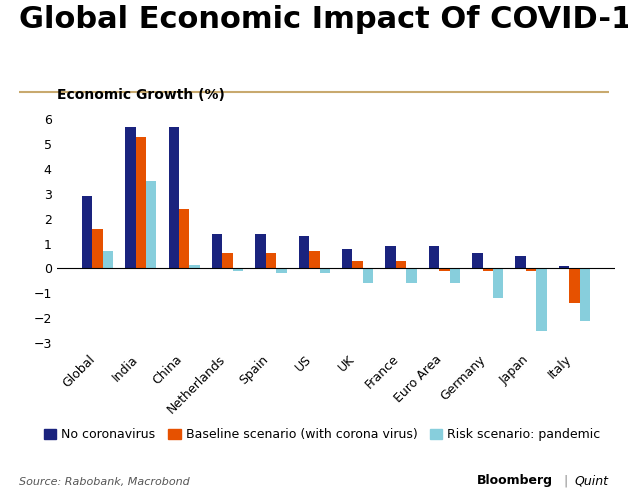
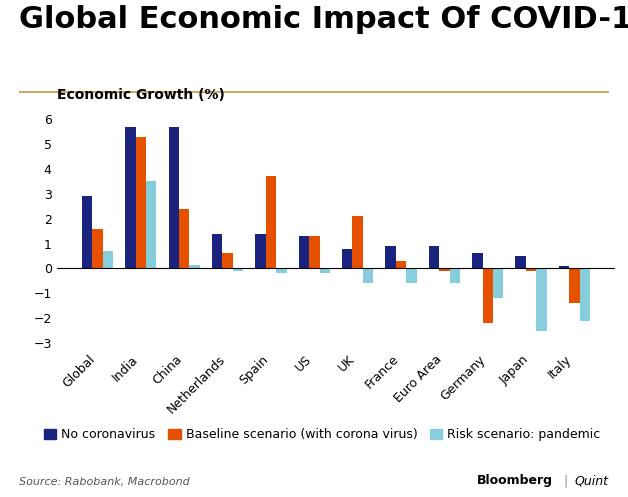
Baseline scenario (with corona virus)/Spain: 0.6 -> 3.7
Baseline scenario (with corona virus)/US: 0.7 -> 1.3
Baseline scenario (with corona virus)/UK: 0.3 -> 2.1
Baseline scenario (with corona virus)/Germany: -0.1 -> -2.2
